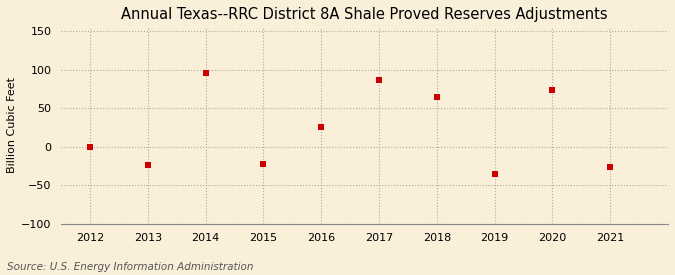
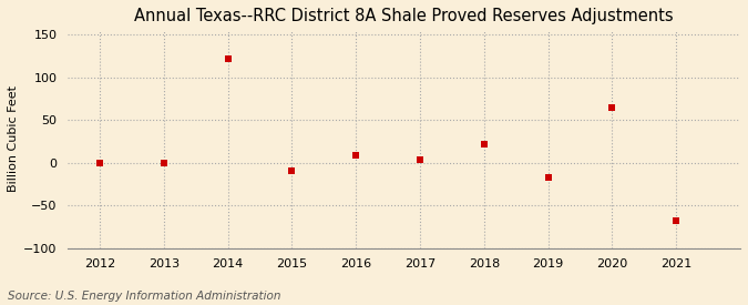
2013: -24 -> -1
2014: 96 -> 122
2015: -22 -> -10
2016: 26 -> 8
2017: 86 -> 3
2018: 64 -> 22
2019: -36 -> -18
2020: 74 -> 65
2021: -26 -> -68
